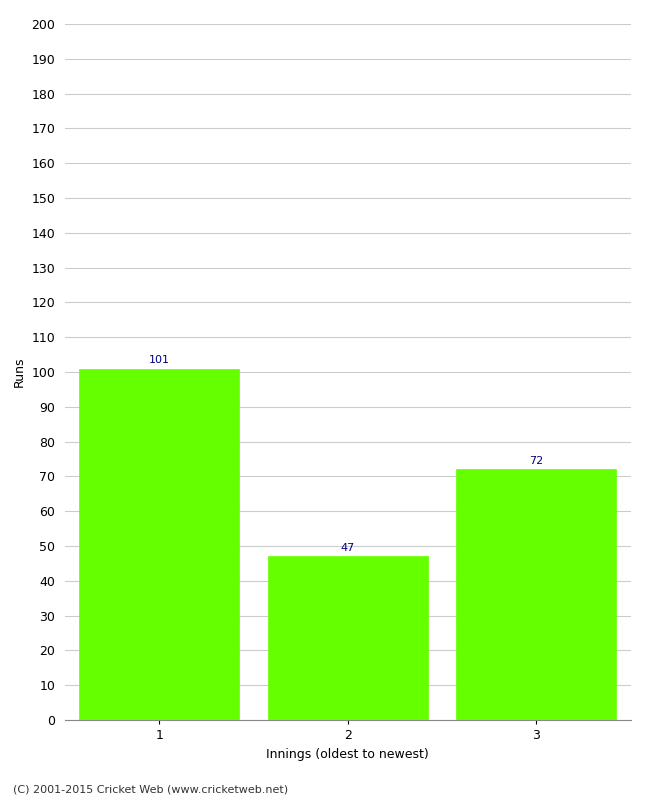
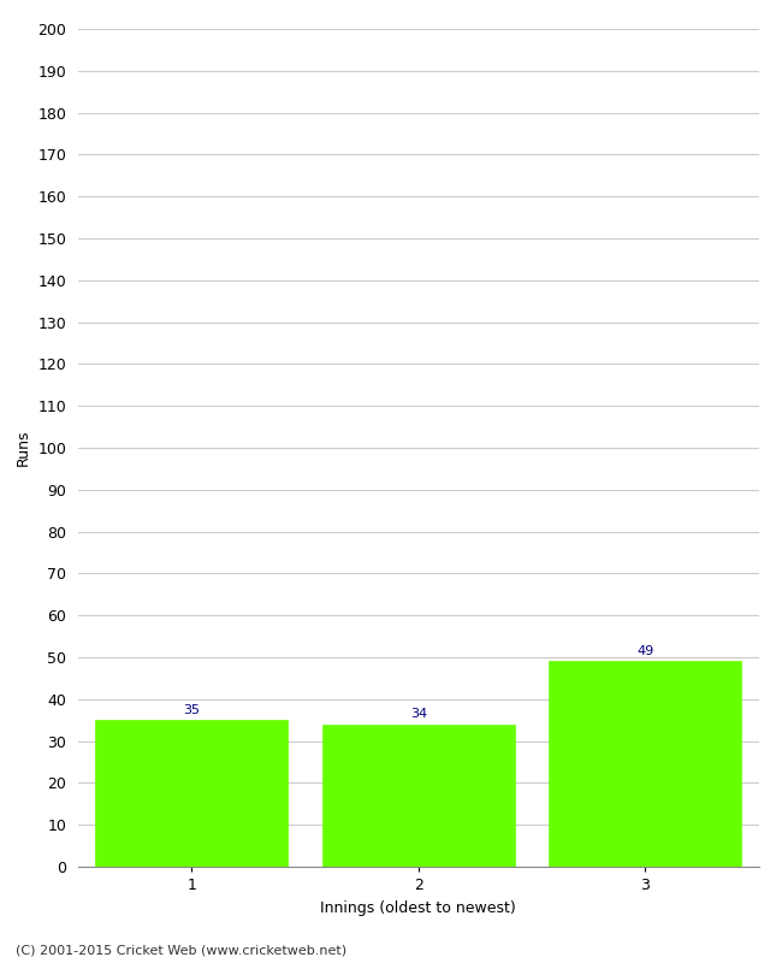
1: 101 -> 35
2: 47 -> 34
3: 72 -> 49
